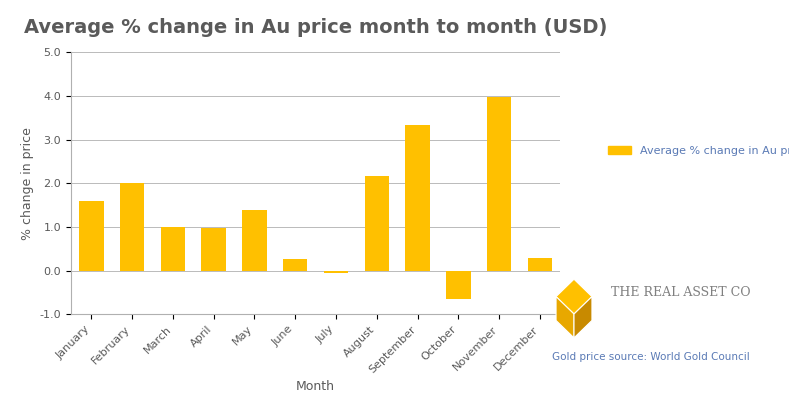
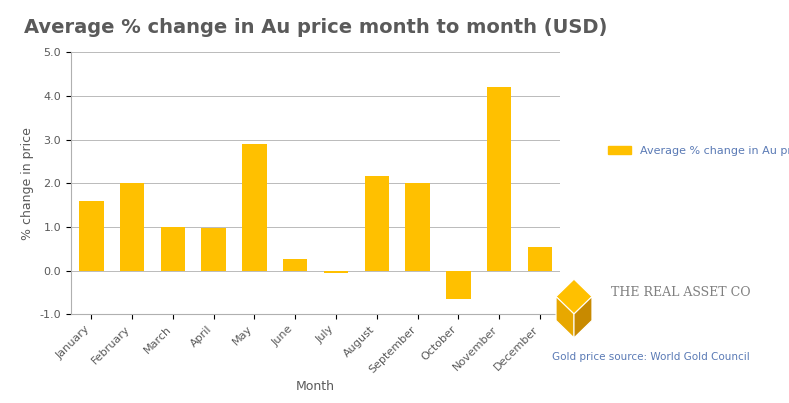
May: 1.40 -> 2.90
September: 3.33 -> 2.00
November: 3.98 -> 4.20
December: 0.28 -> 0.55
